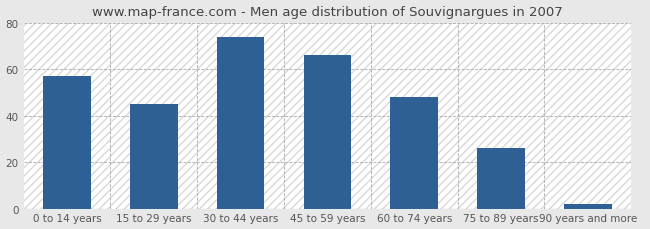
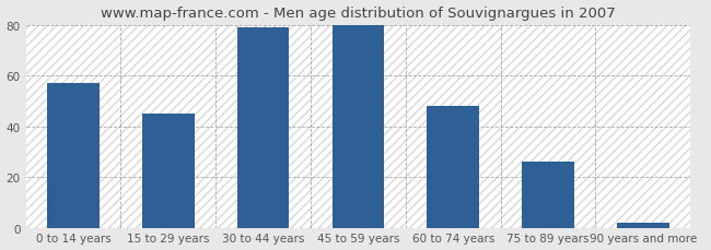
30 to 44 years: 74 -> 79
45 to 59 years: 66 -> 80
